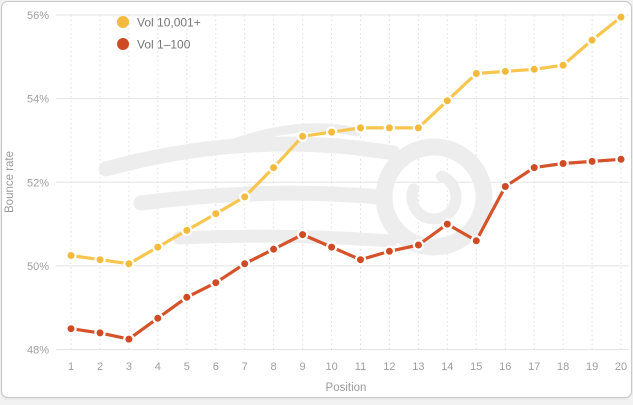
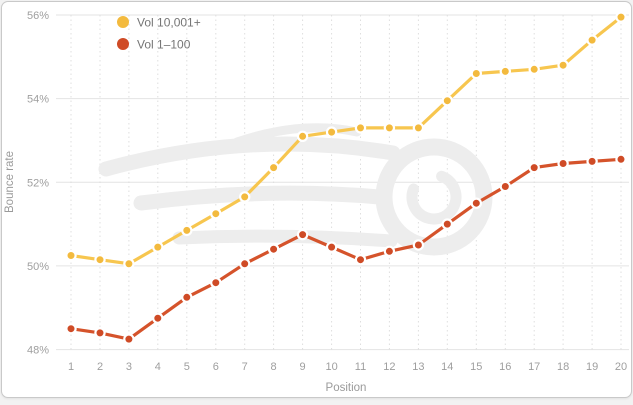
Vol 1–100/15: 50.6% -> 51.5%
